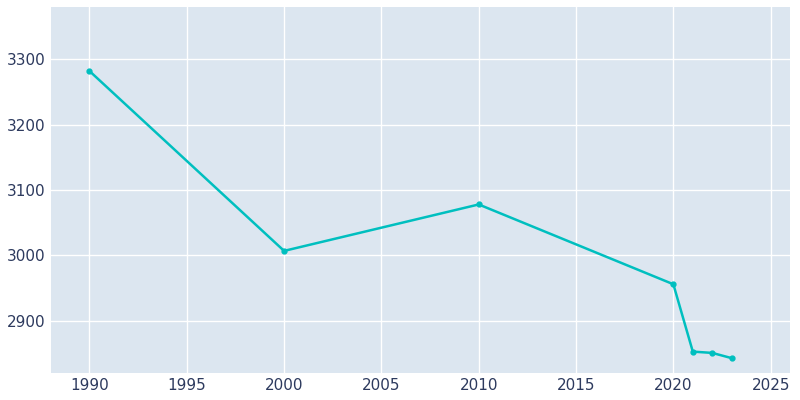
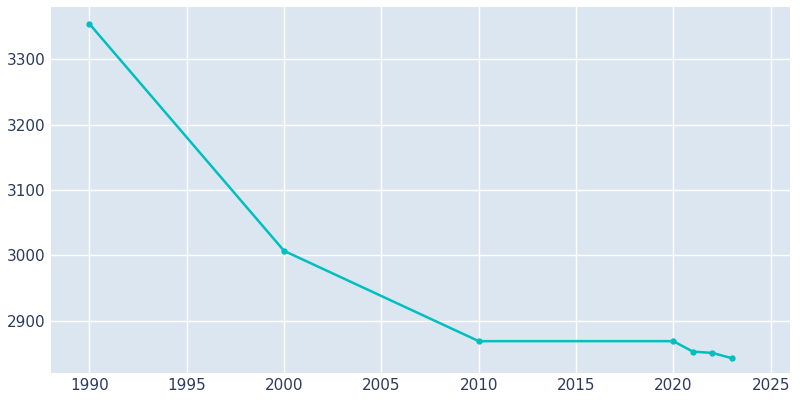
1990: 3282 -> 3354
2010: 3078 -> 2869
2020: 2956 -> 2869
